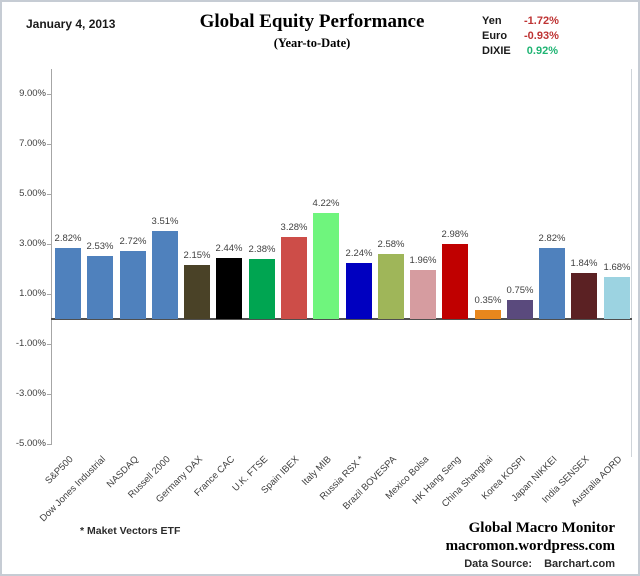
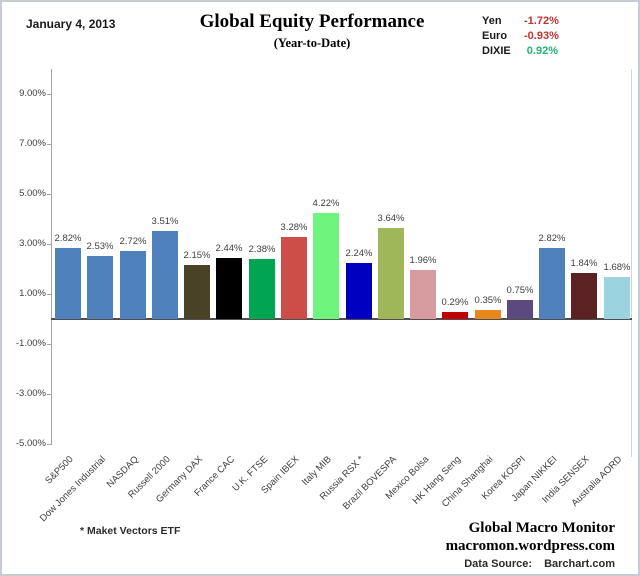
Brazil BOVESPA: 2.58% -> 3.64%
HK Hang Seng: 2.98% -> 0.29%
